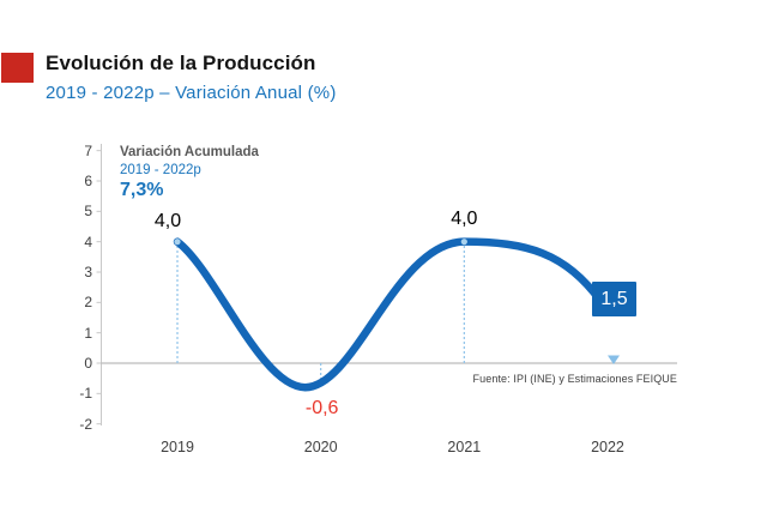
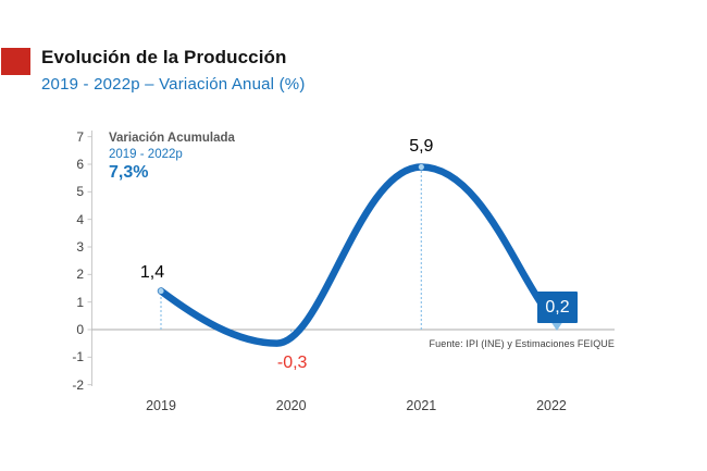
2019: 4,0 -> 1,4
2020: -0,6 -> -0,3
2021: 4,0 -> 5,9
2022: 1,5 -> 0,2
